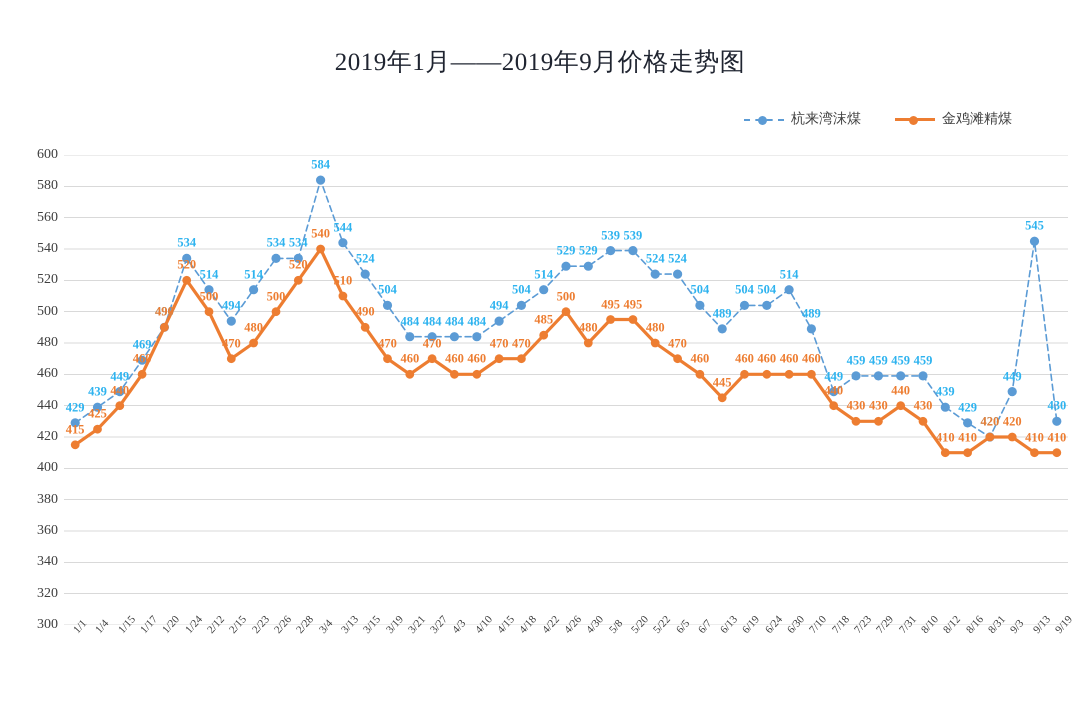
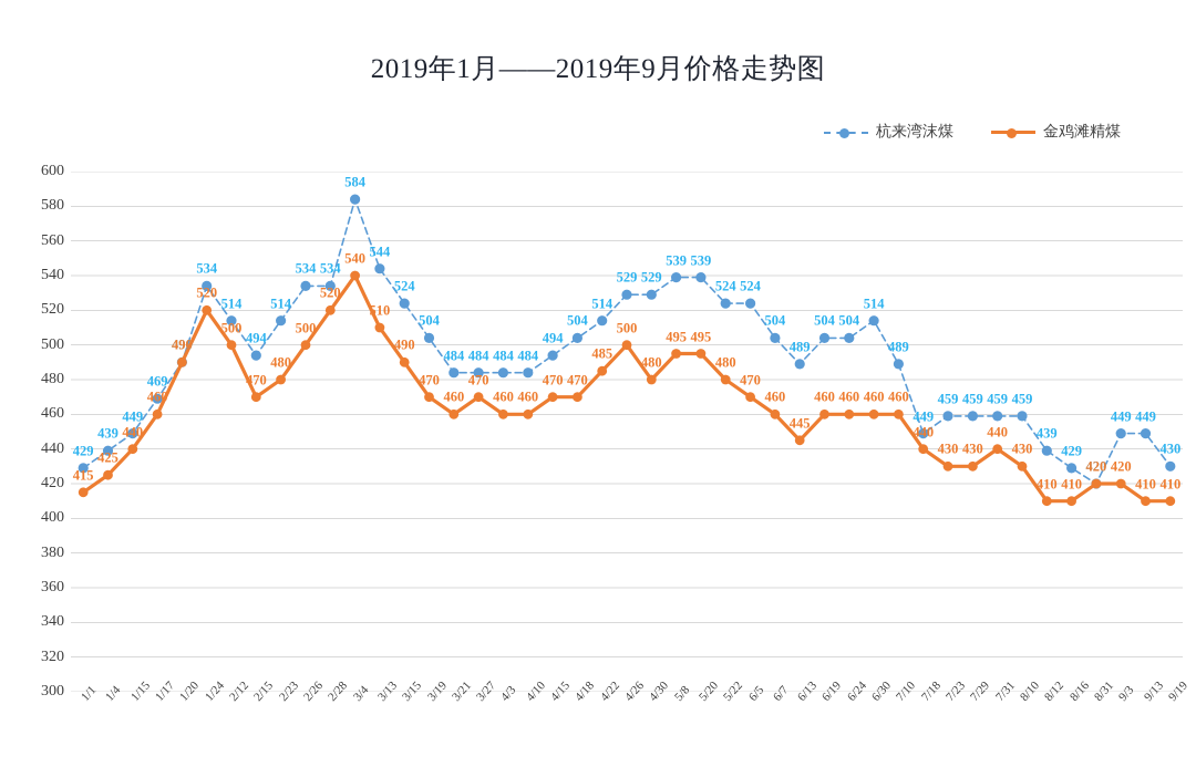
杭来湾沫煤/9/13: 545 -> 449
